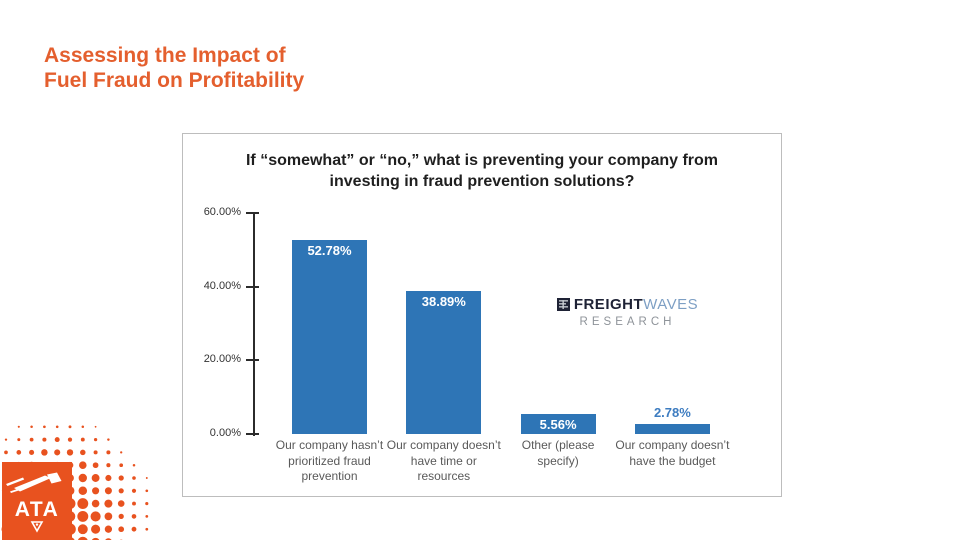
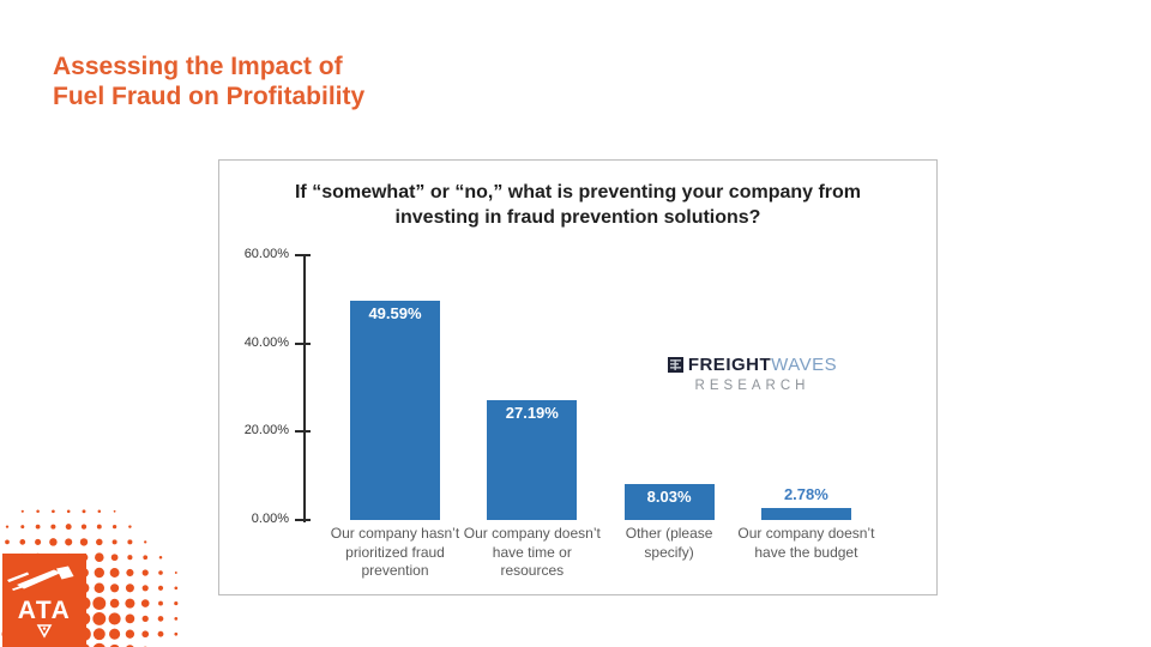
Our company hasn’t prioritized fraud prevention: 52.78% -> 49.59%
Our company doesn’t have time or resources: 38.89% -> 27.19%
Other (please specify): 5.56% -> 8.03%
